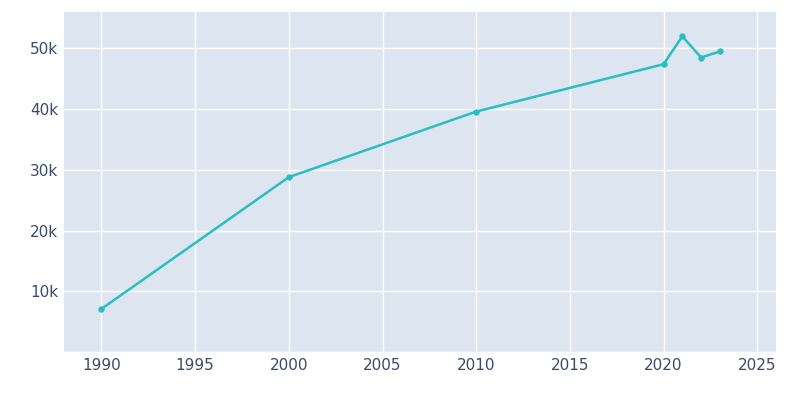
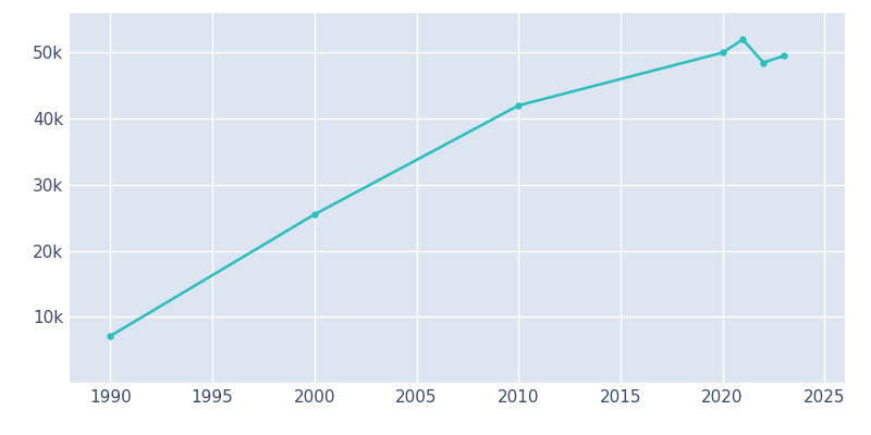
2000: 28.8k -> 25.5k
2010: 39.6k -> 42.0k
2020: 47.4k -> 50.0k
